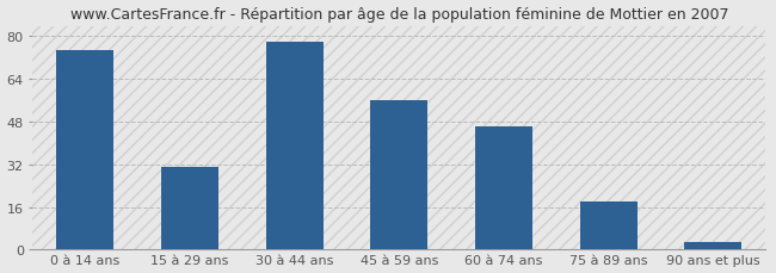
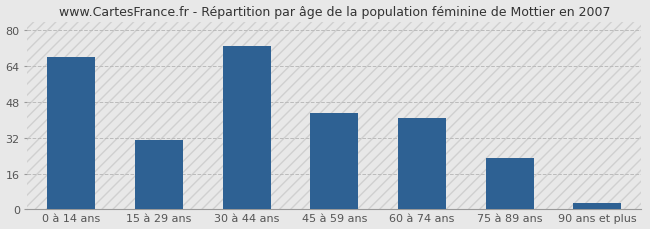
0 à 14 ans: 75 -> 68
30 à 44 ans: 78 -> 73
45 à 59 ans: 56 -> 43
60 à 74 ans: 46 -> 41
75 à 89 ans: 18 -> 23
